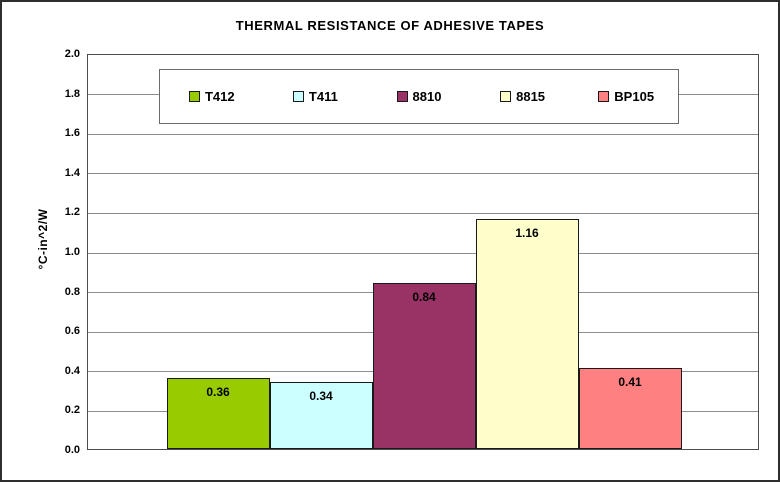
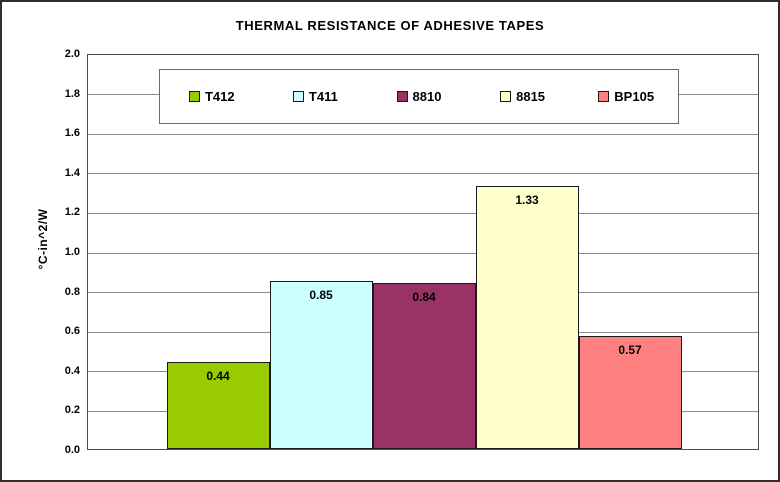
T412: 0.36 -> 0.44
T411: 0.34 -> 0.85
8815: 1.16 -> 1.33
BP105: 0.41 -> 0.57
